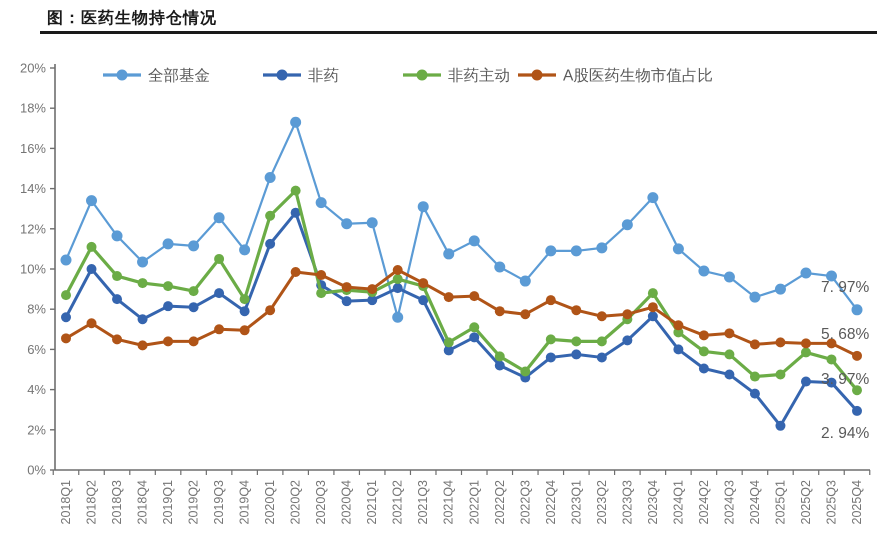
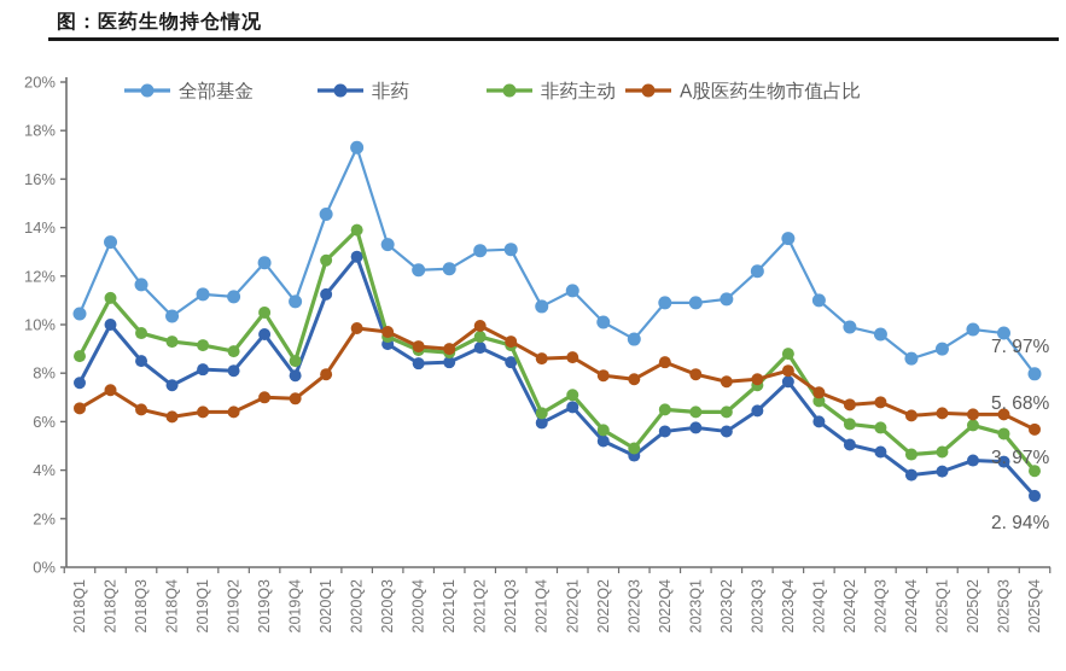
非药/2019Q3: 8.8% -> 9.6%
非药主动/2020Q3: 8.8% -> 9.5%
全部基金/2021Q2: 7.6% -> 13.1%
非药/2025Q1: 2.2% -> 4.0%
